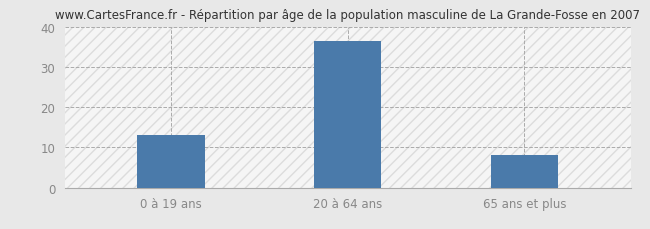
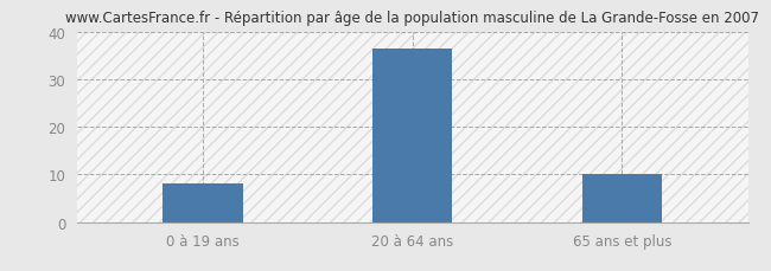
0 à 19 ans: 13.0 -> 8.0
65 ans et plus: 8.0 -> 10.0
